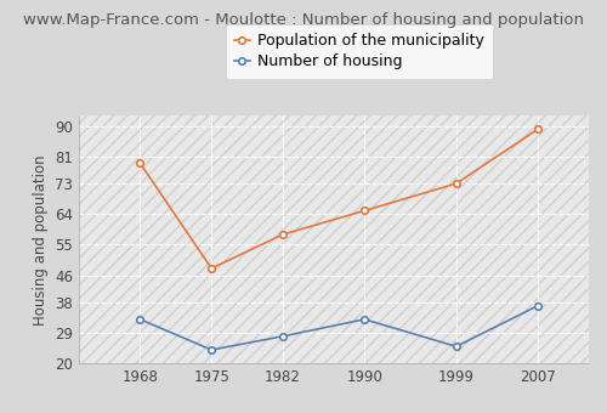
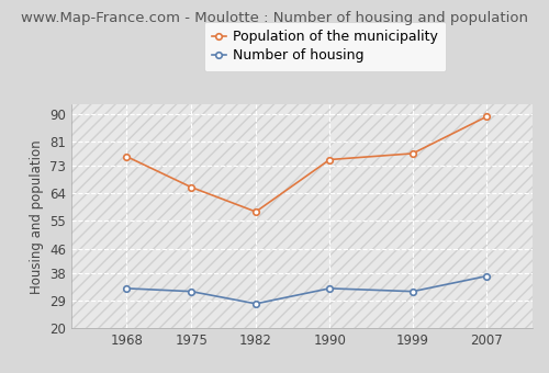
Population of the municipality/1968: 79 -> 76
Number of housing/1975: 24 -> 32
Population of the municipality/1975: 48 -> 66
Population of the municipality/1990: 65 -> 75
Number of housing/1999: 25 -> 32
Population of the municipality/1999: 73 -> 77
